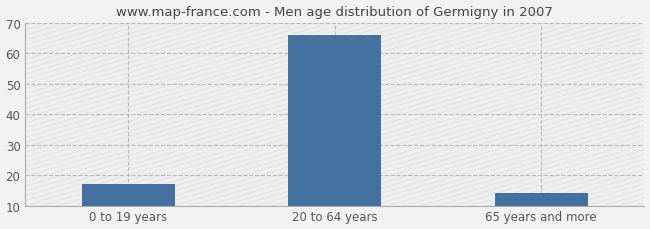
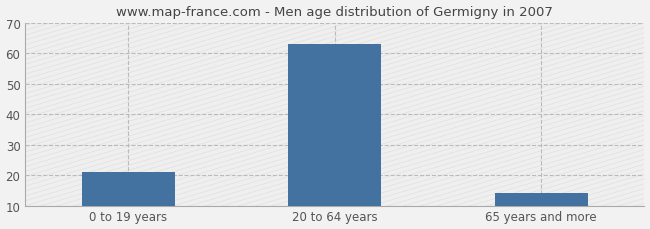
0 to 19 years: 17 -> 21
20 to 64 years: 66 -> 63
